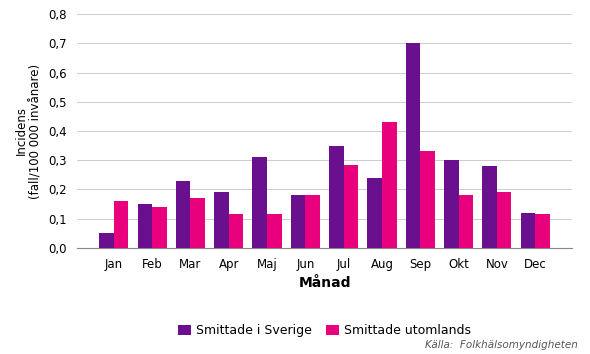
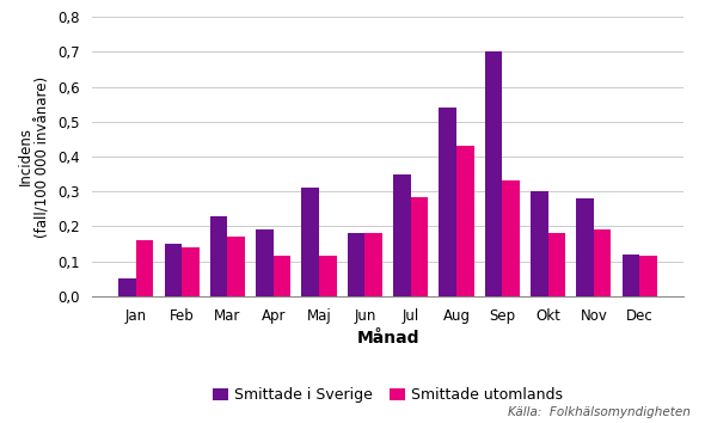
Smittade i Sverige/Aug: 0,24 -> 0,54
